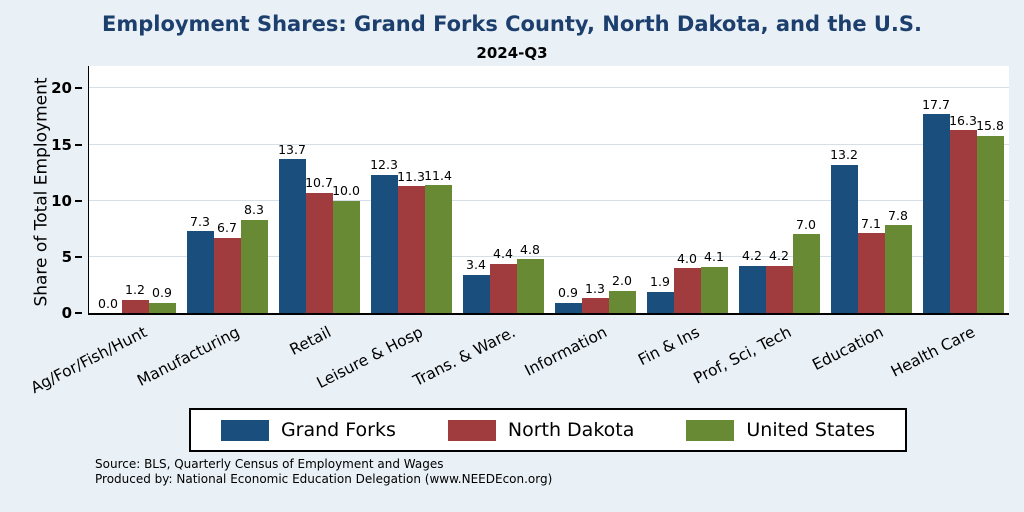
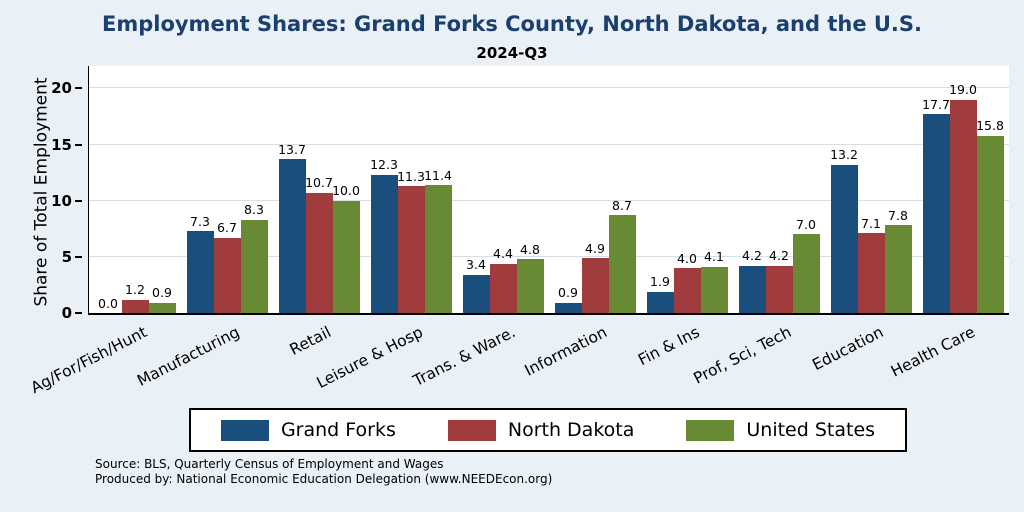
North Dakota/Information: 1.3 -> 4.9
United States/Information: 2.0 -> 8.7
North Dakota/Health Care: 16.3 -> 19.0
